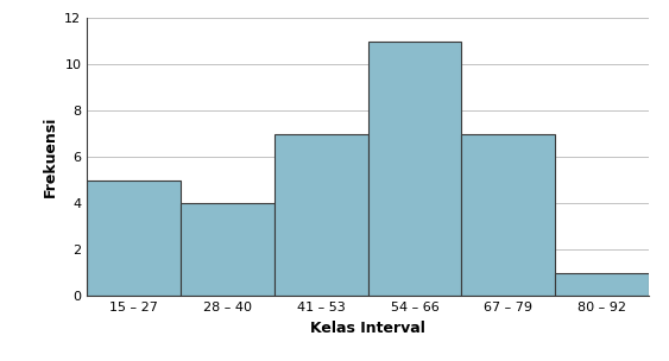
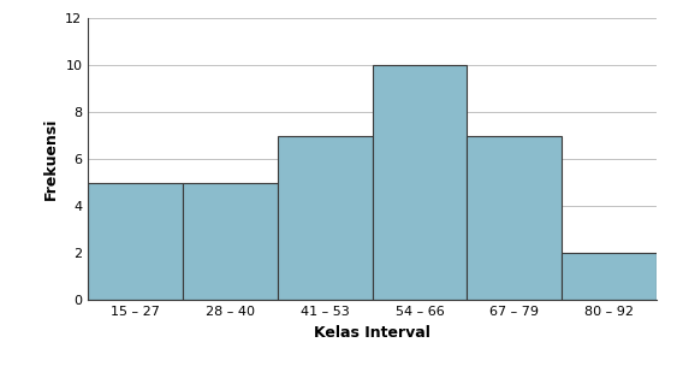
28 – 40: 4 -> 5
54 – 66: 11 -> 10
80 – 92: 1 -> 2
